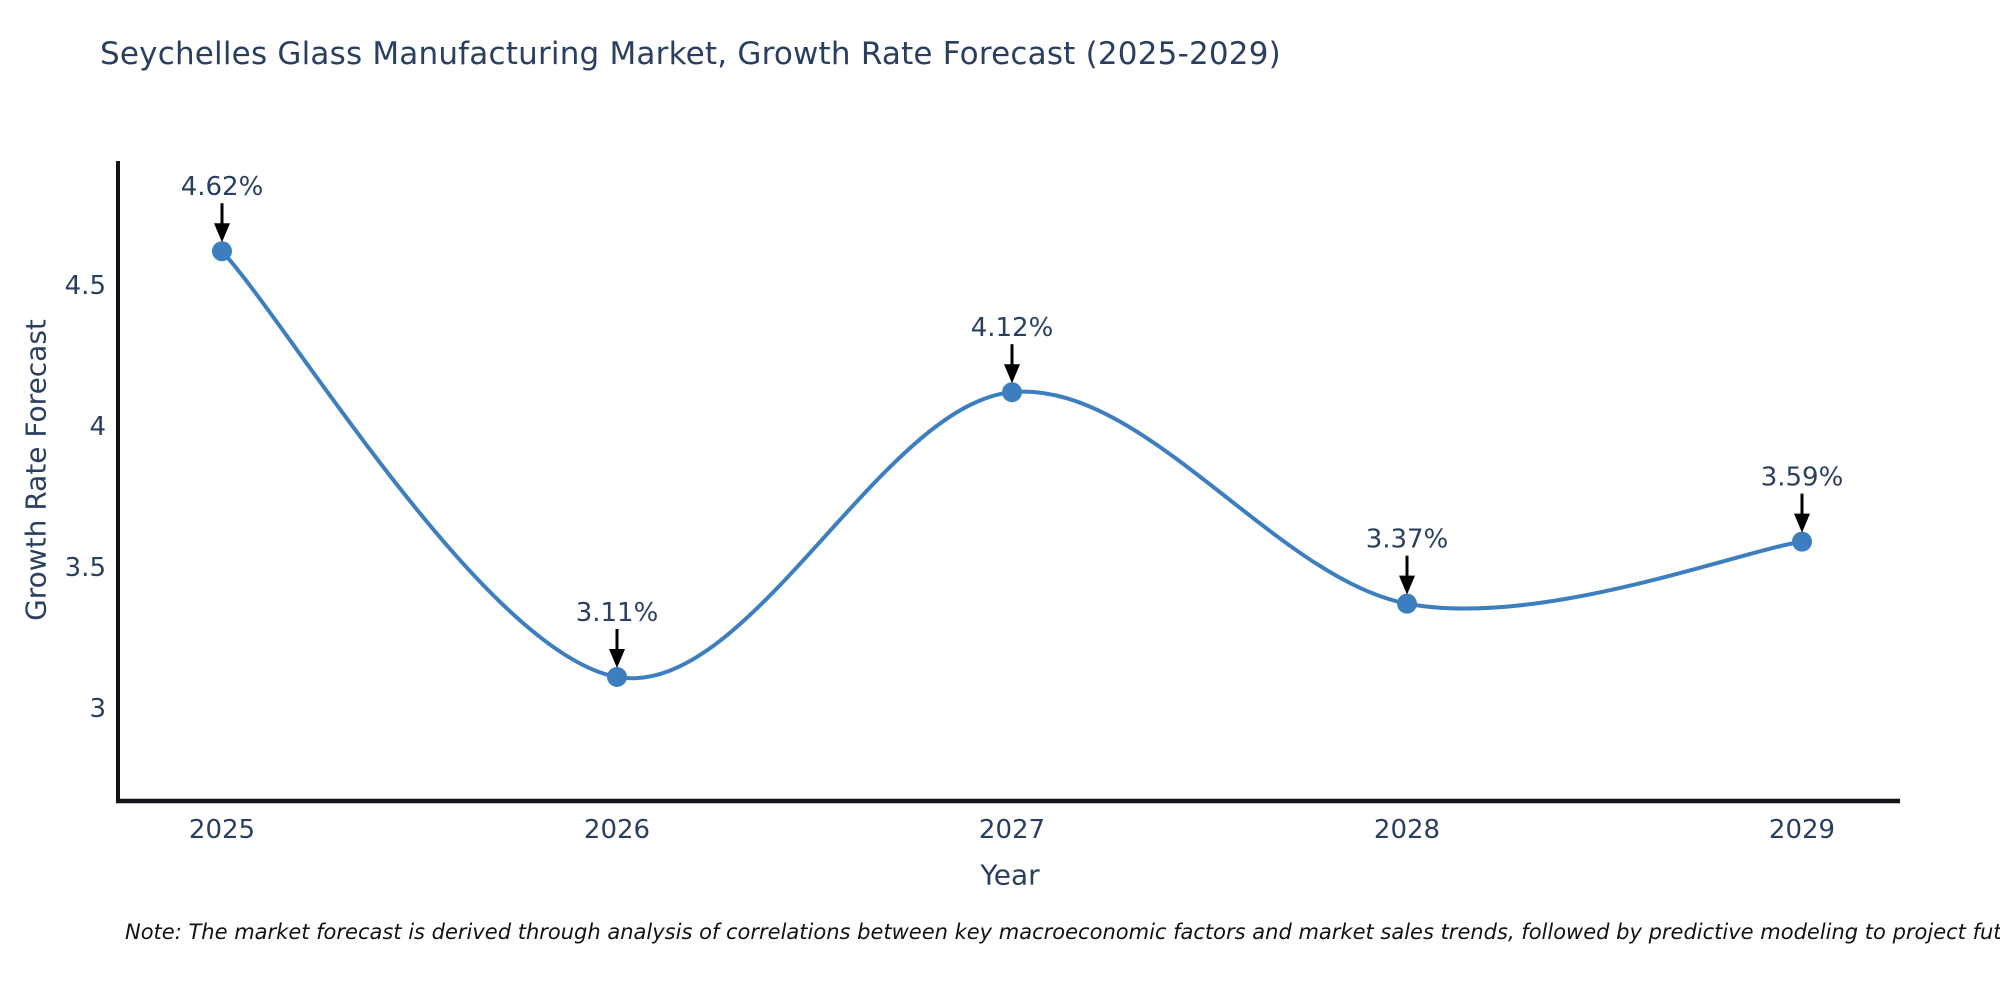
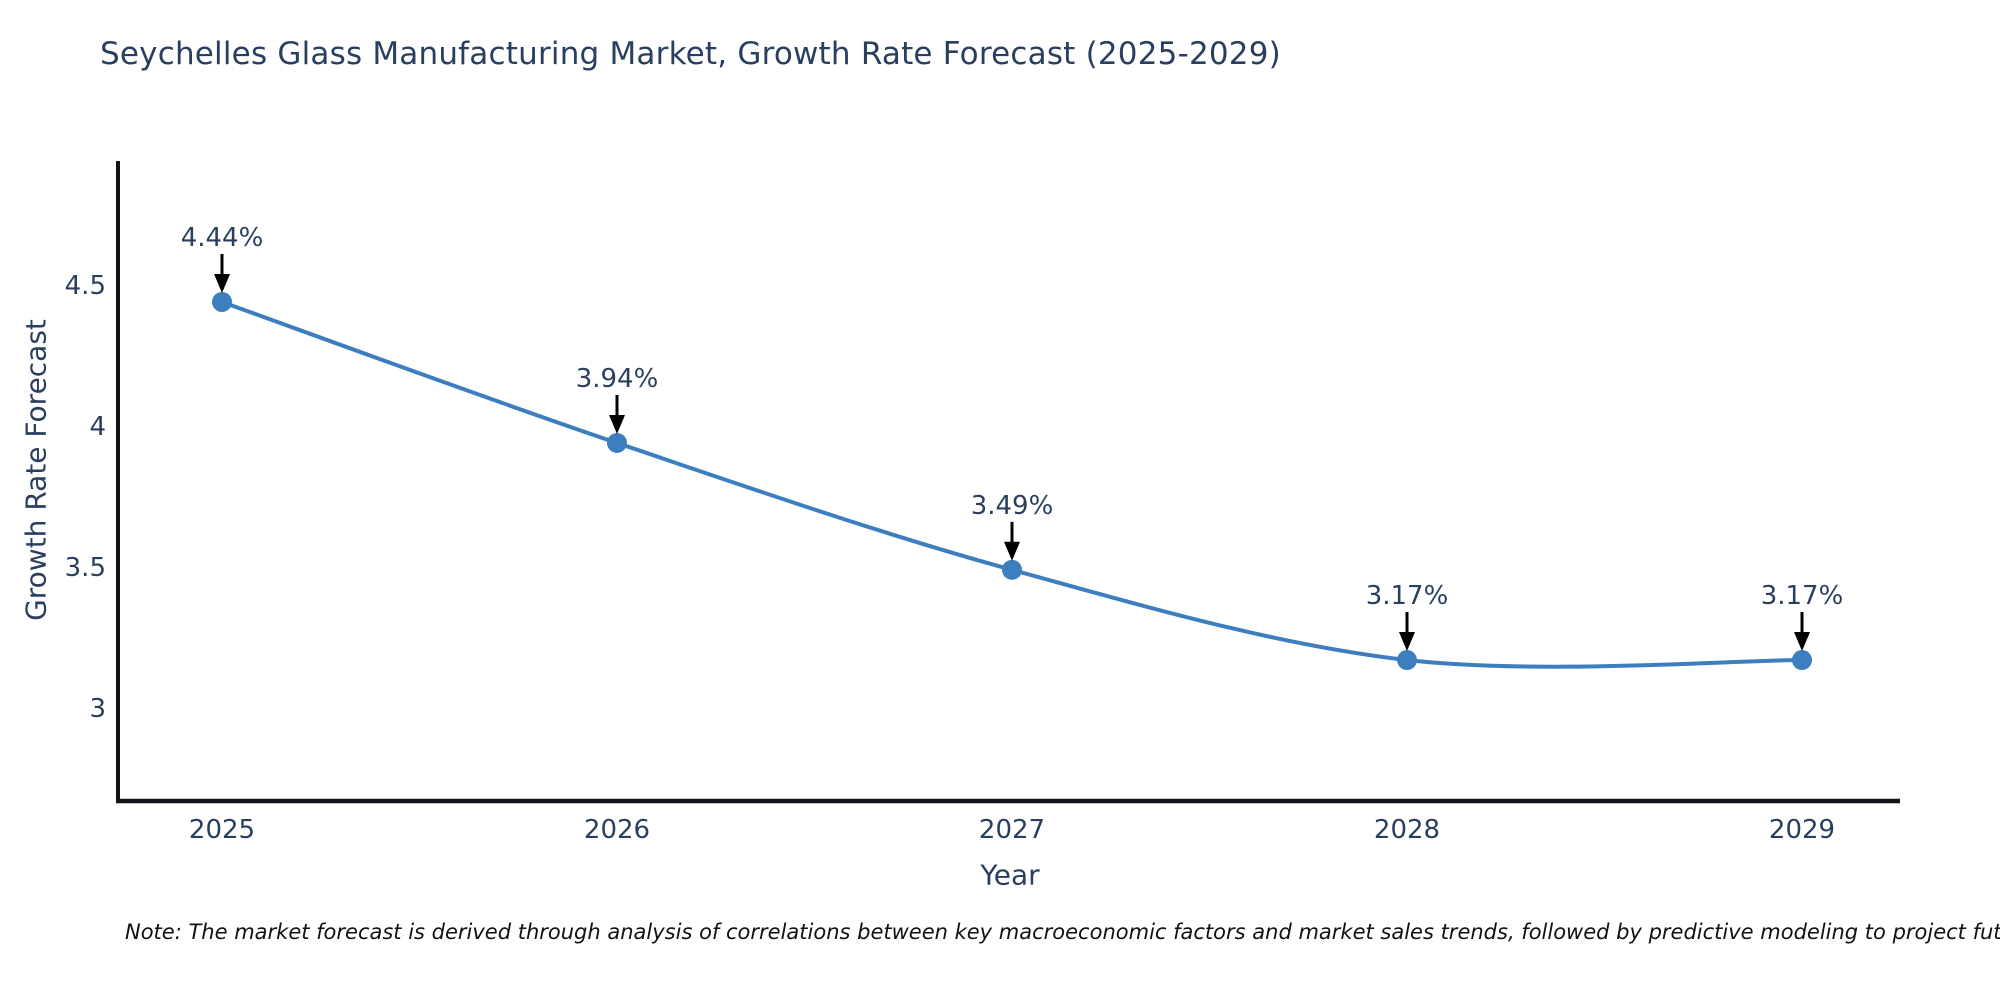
2025: 4.62% -> 4.44%
2026: 3.11% -> 3.94%
2027: 4.12% -> 3.49%
2028: 3.37% -> 3.17%
2029: 3.59% -> 3.17%
